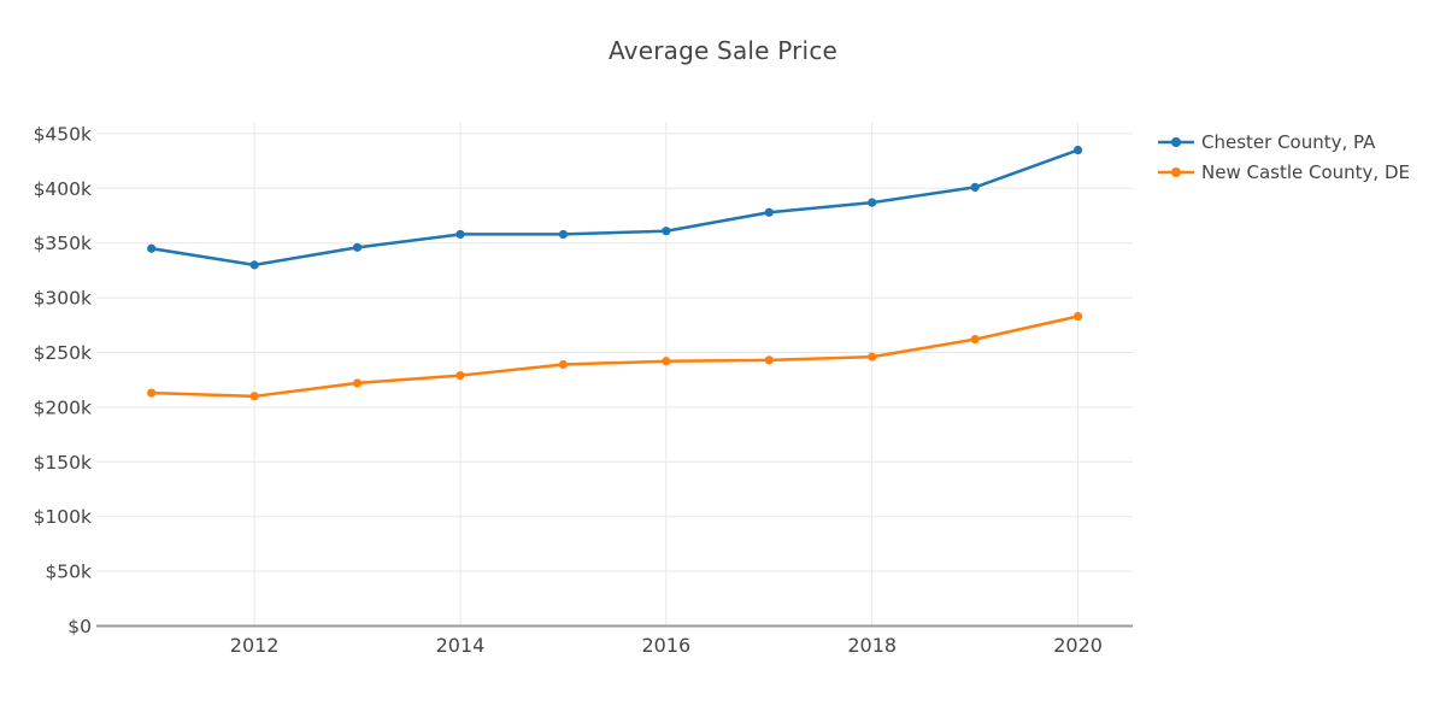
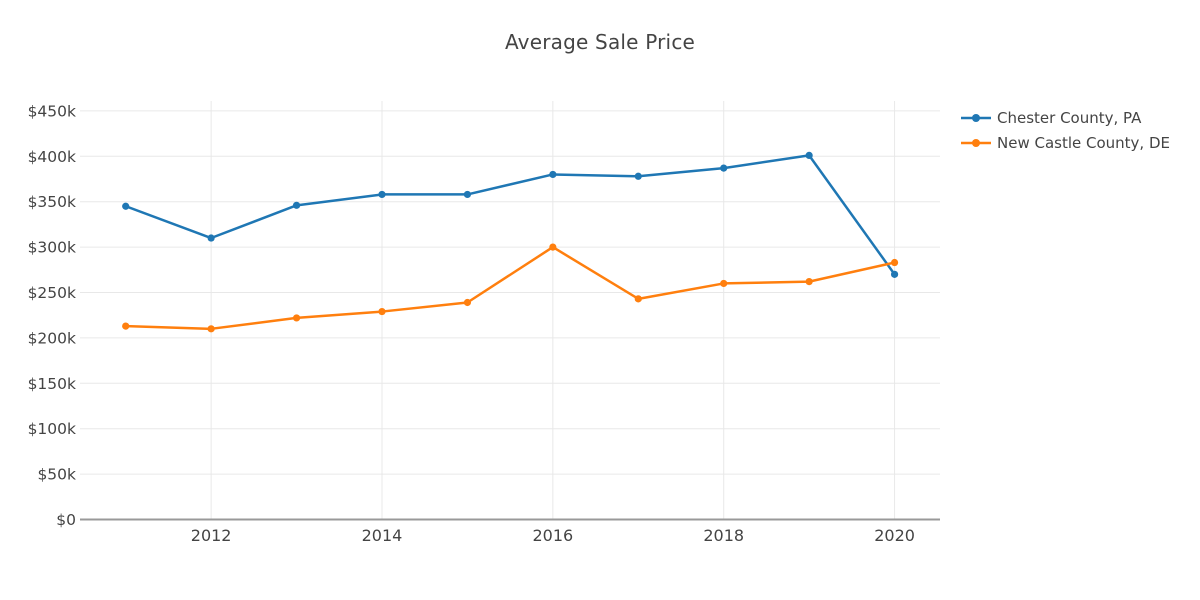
Chester County, PA/2012: $330k -> $310k
Chester County, PA/2016: $360k -> $380k
New Castle County, DE/2016: $240k -> $300k
New Castle County, DE/2018: $250k -> $260k
Chester County, PA/2020: $440k -> $270k
